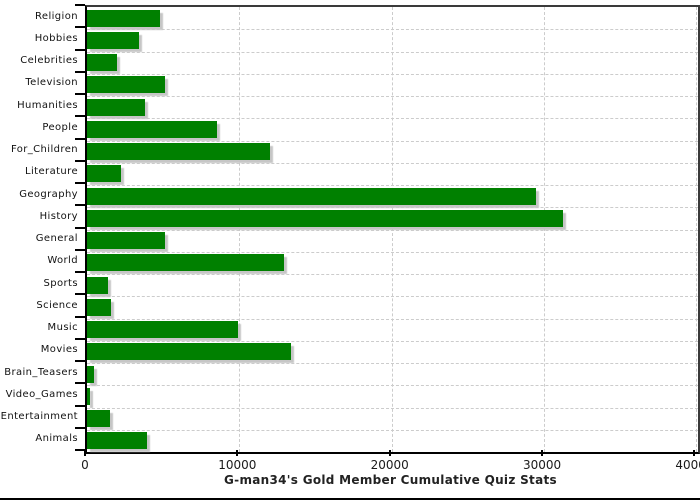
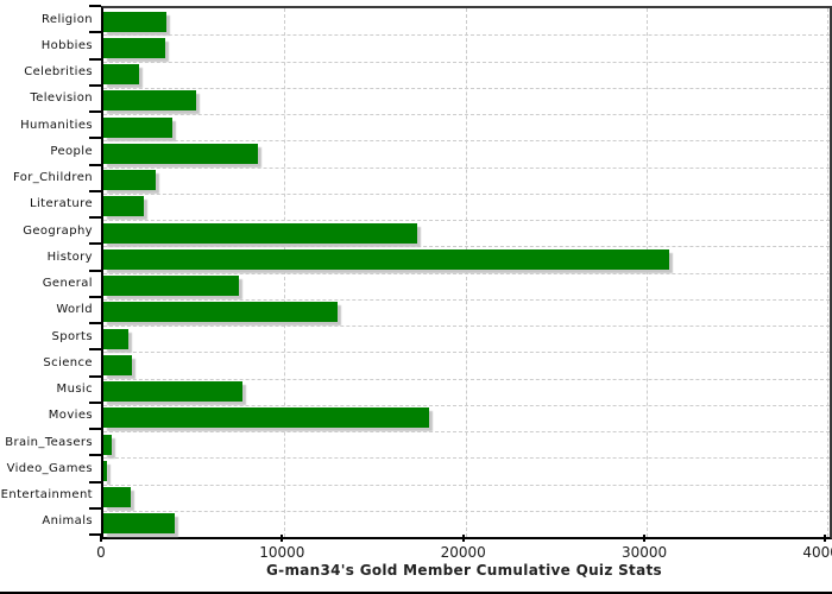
Religion: 4800 -> 3400
For_Children: 12000 -> 2900
Geography: 29500 -> 17300
General: 5100 -> 7500
Music: 9900 -> 7600
Movies: 13400 -> 18000
